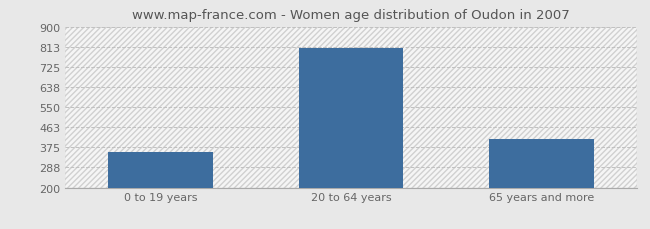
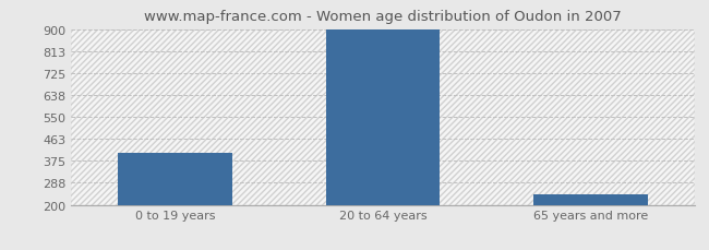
0 to 19 years: 355 -> 406
20 to 64 years: 805 -> 900
65 years and more: 410 -> 243
